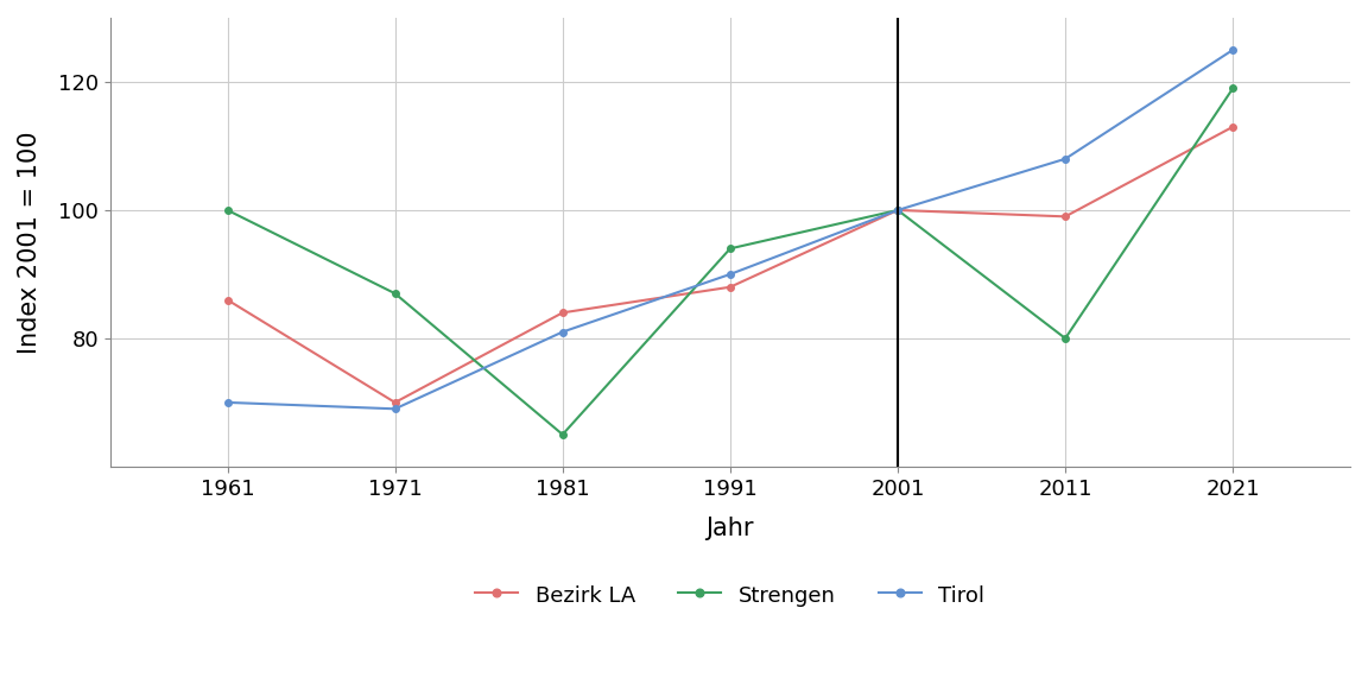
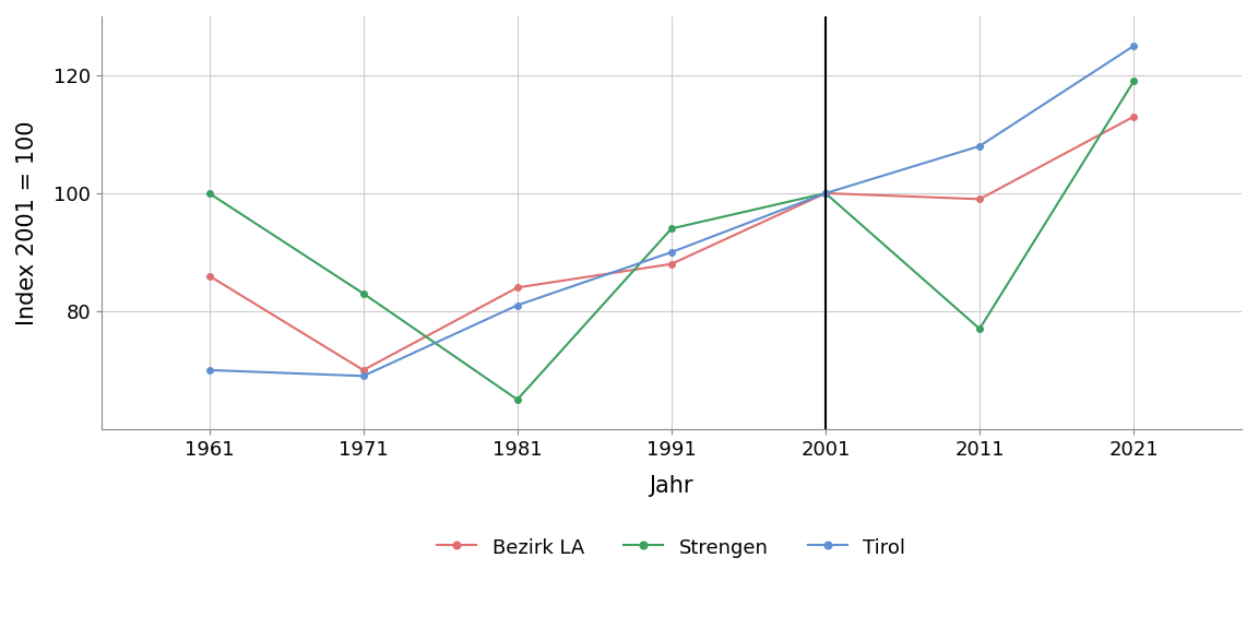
Strengen/1971: 87 -> 83
Strengen/2011: 80 -> 77
